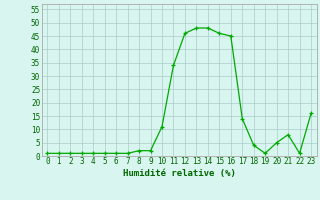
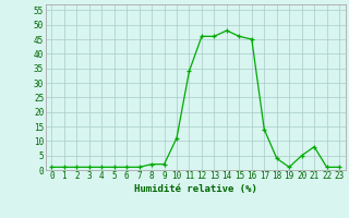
13: 48 -> 46
23: 16 -> 1
